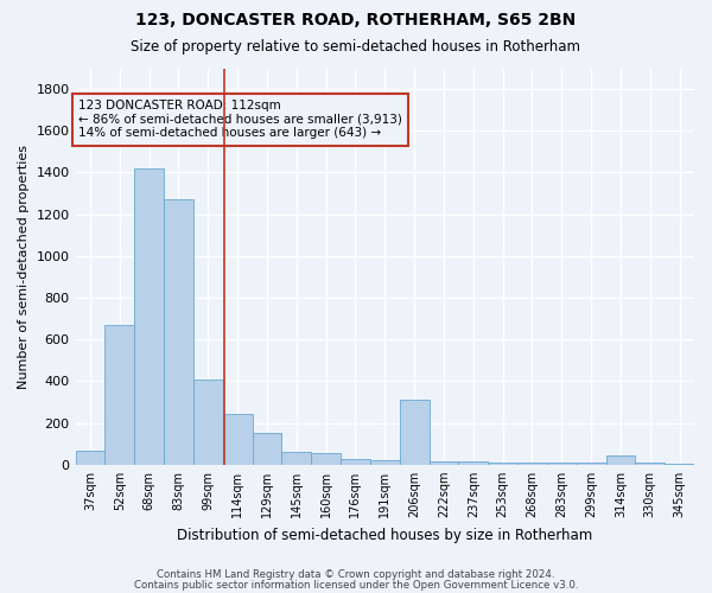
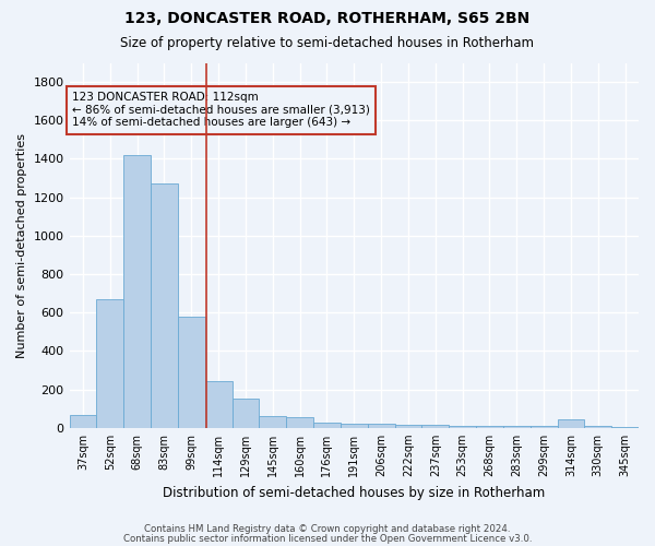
99sqm: 410 -> 580
206sqm: 310 -> 20
